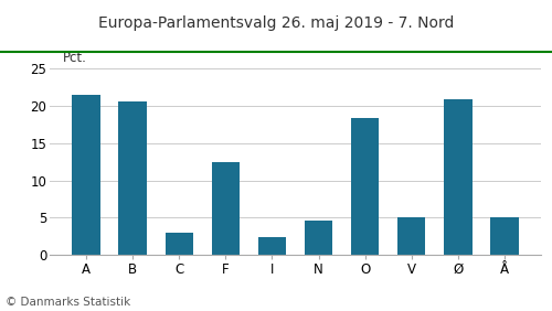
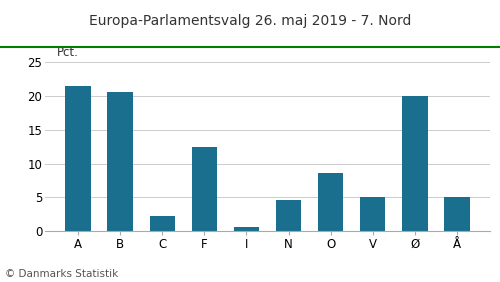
C: 3.0 -> 2.2
I: 2.4 -> 0.6
O: 18.4 -> 8.6
Ø: 20.8 -> 20.0
